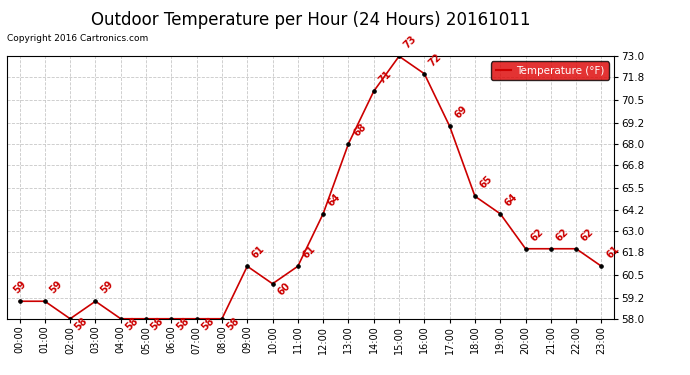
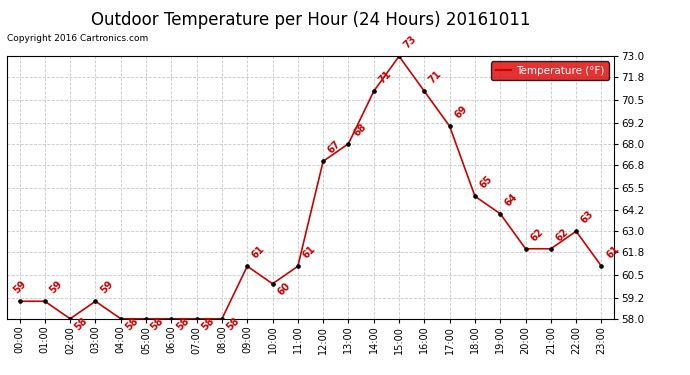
12:00: 64 -> 67
16:00: 72 -> 71
22:00: 62 -> 63
